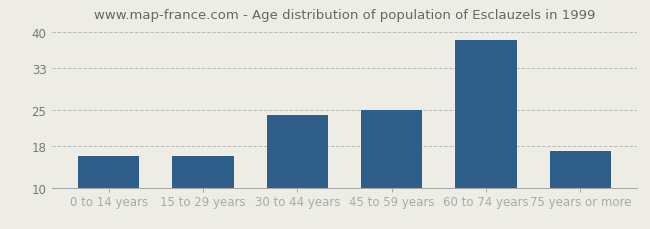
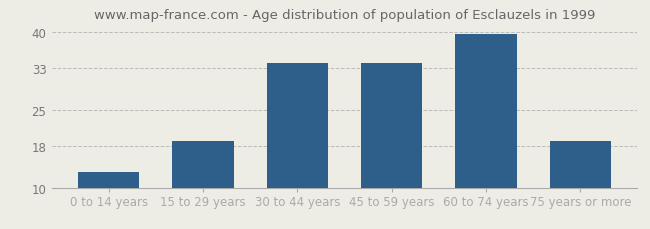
0 to 14 years: 16.0 -> 13.0
15 to 29 years: 16.0 -> 19.0
30 to 44 years: 24.0 -> 34.0
45 to 59 years: 25.0 -> 34.0
60 to 74 years: 38.4 -> 39.5
75 years or more: 17.0 -> 19.0
